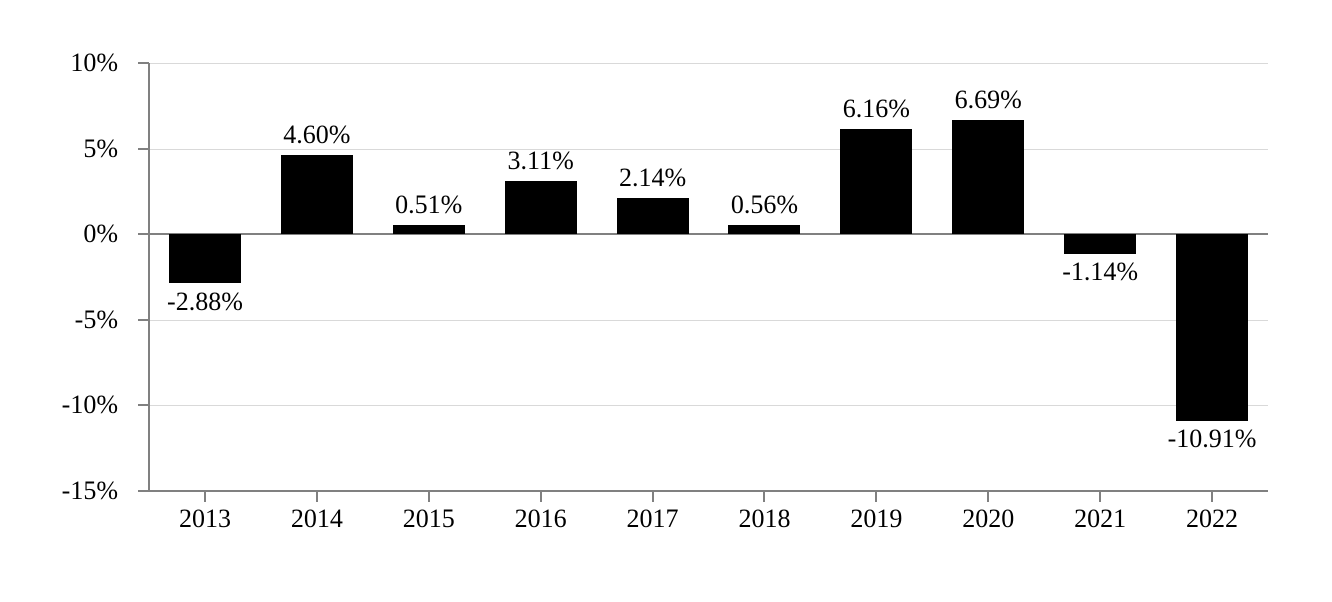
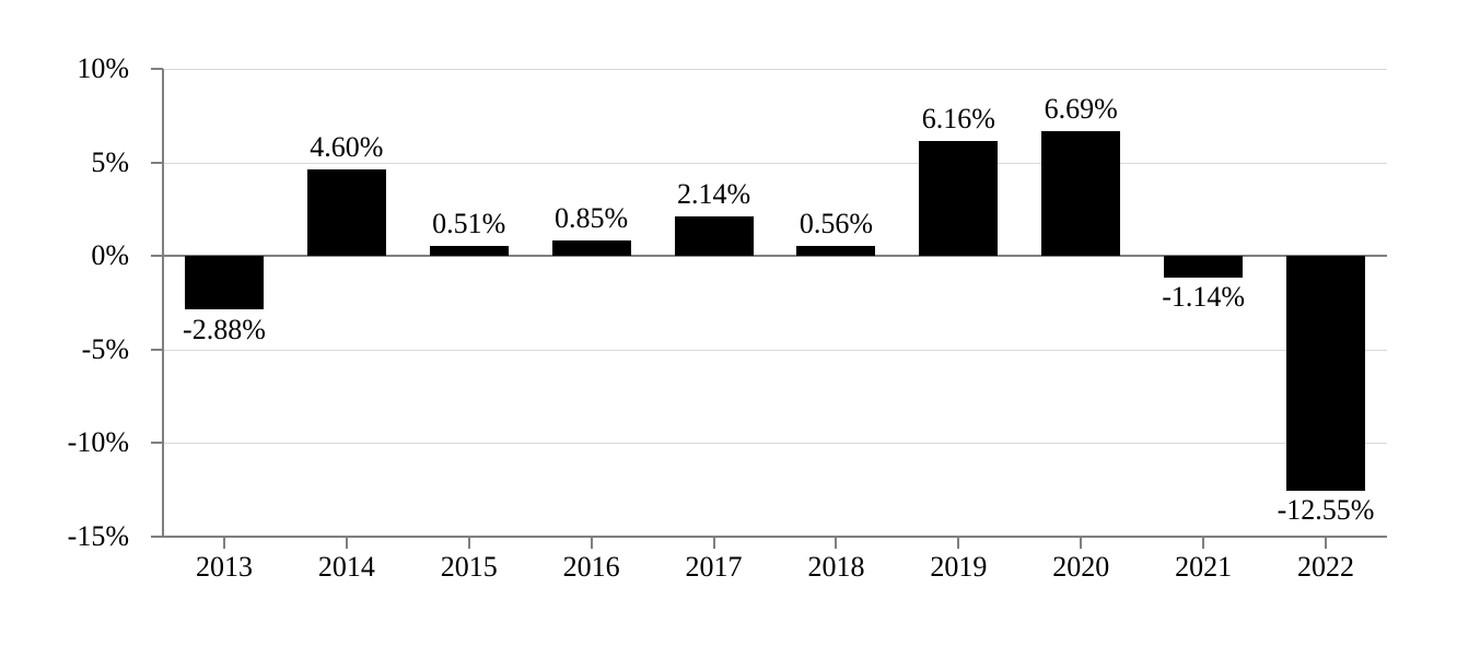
2016: 3.11% -> 0.85%
2022: -10.91% -> -12.55%
